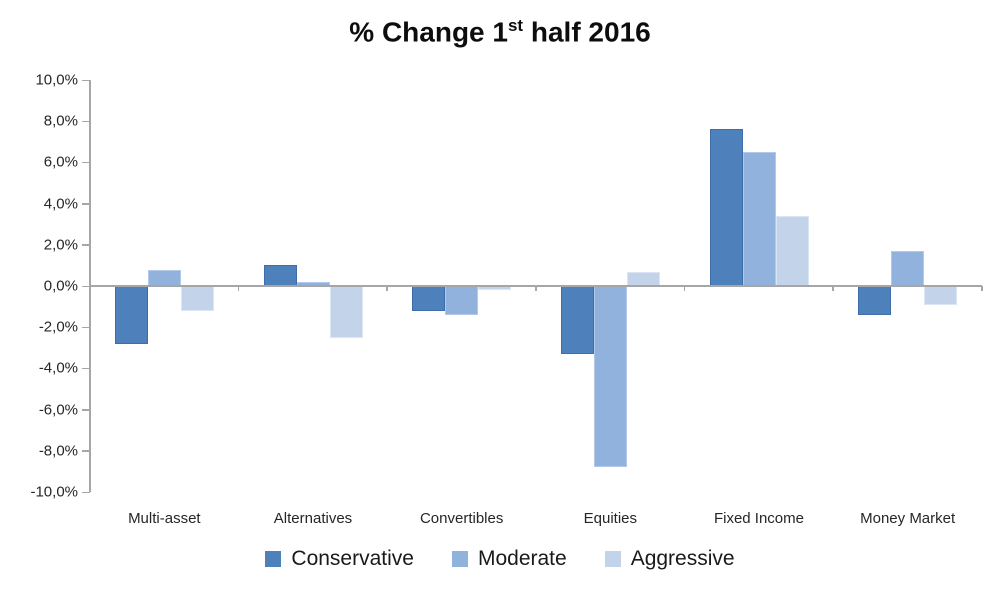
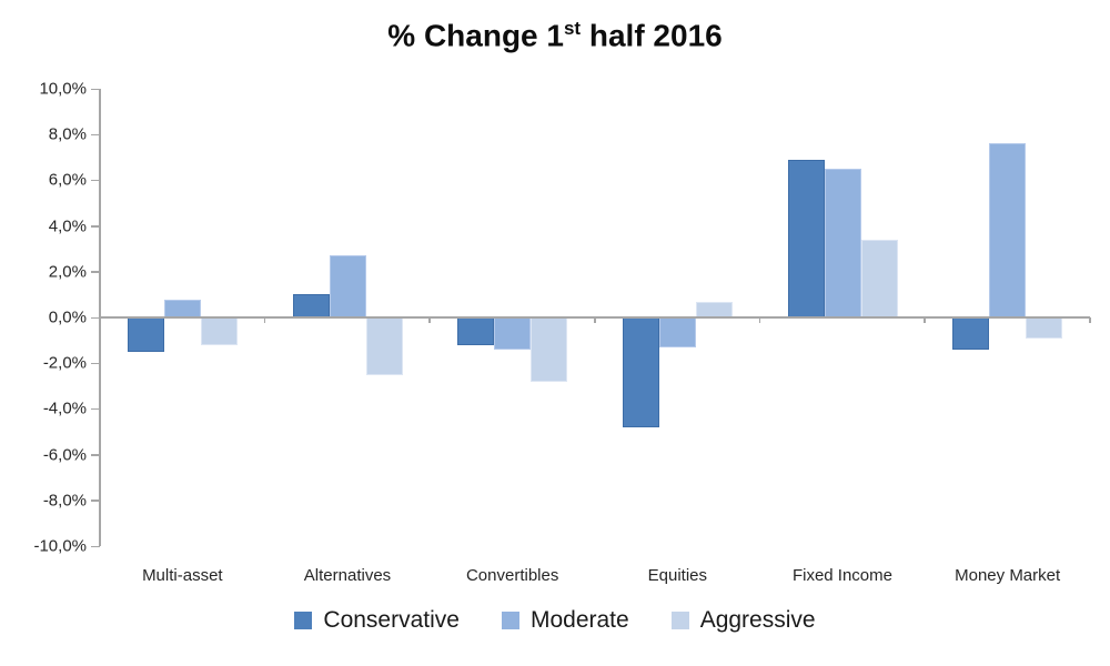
Conservative/Multi-asset: -2,8% -> -1,5%
Moderate/Alternatives: 0,2% -> 2,7%
Aggressive/Convertibles: -0,2% -> -2,8%
Conservative/Equities: -3,3% -> -4,8%
Moderate/Equities: -8,8% -> -1,3%
Conservative/Fixed Income: 7,6% -> 6,9%
Moderate/Money Market: 1,7% -> 7,6%
